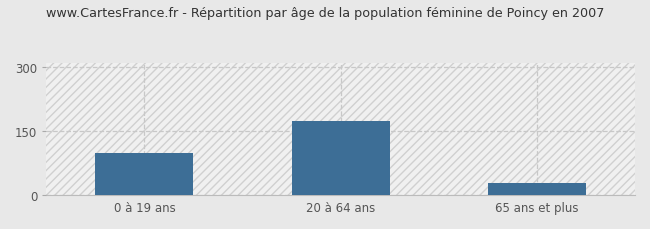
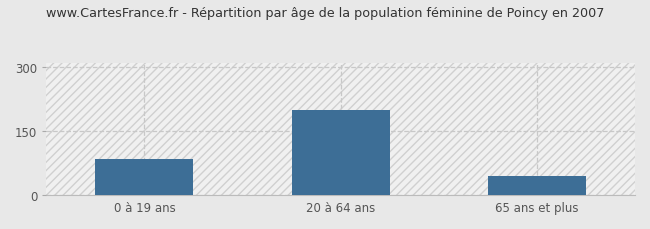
0 à 19 ans: 100 -> 85
20 à 64 ans: 175 -> 200
65 ans et plus: 28 -> 45
